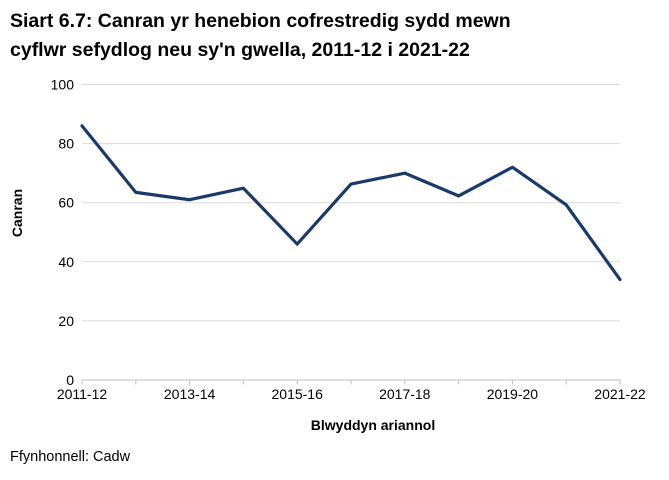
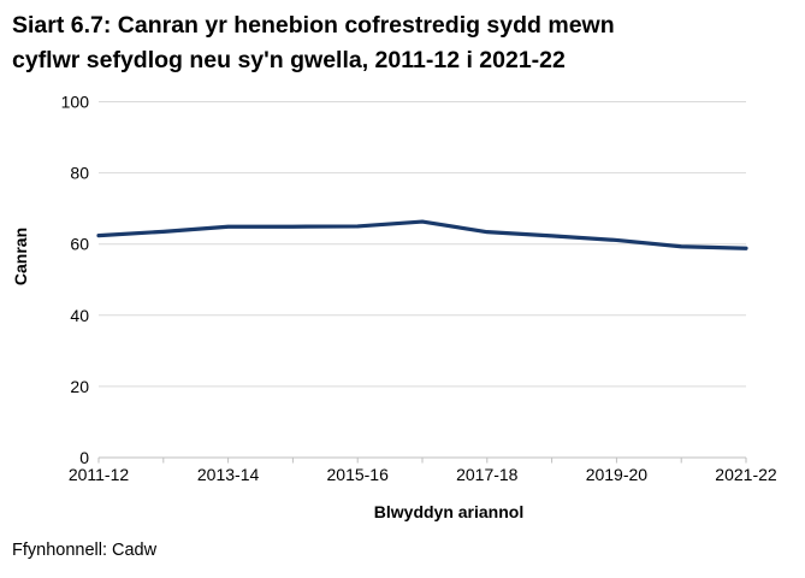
2011-12: 86 -> 62
2013-14: 61 -> 65
2015-16: 46 -> 65
2017-18: 70 -> 63
2019-20: 72 -> 61
2021-22: 34 -> 59
